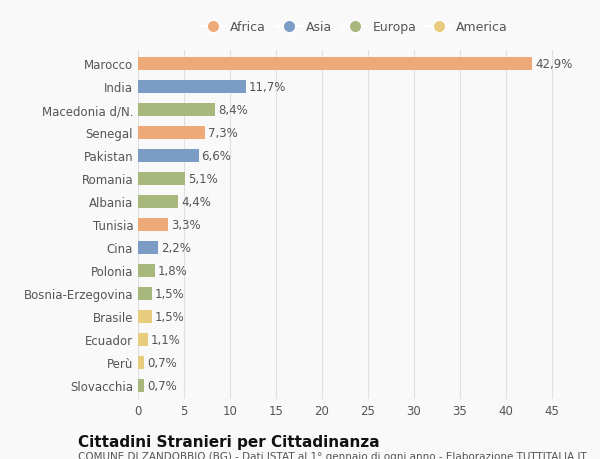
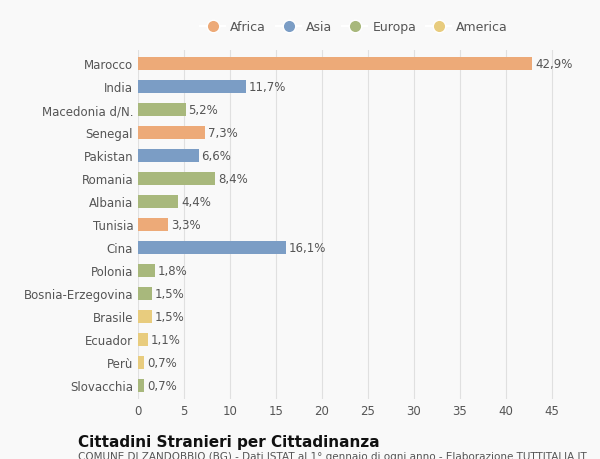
Macedonia d/N.: 8,4% -> 5,2%
Romania: 5,1% -> 8,4%
Cina: 2,2% -> 16,1%
